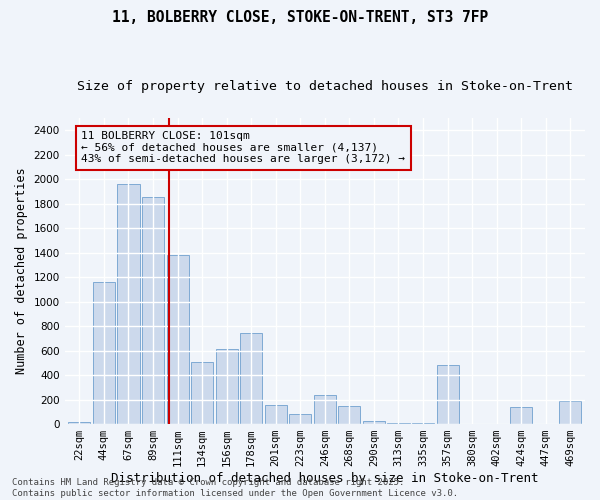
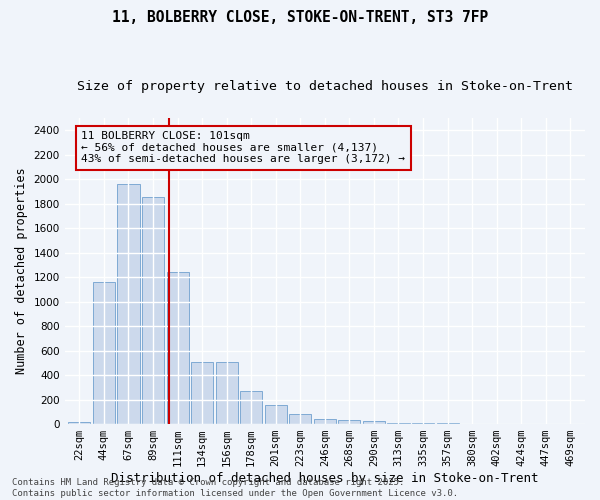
111sqm: 1380 -> 1240
156sqm: 610 -> 510
178sqm: 740 -> 270
246sqm: 240 -> 40
268sqm: 150 -> 30
357sqm: 480 -> 0
424sqm: 140 -> 0
469sqm: 190 -> 0
